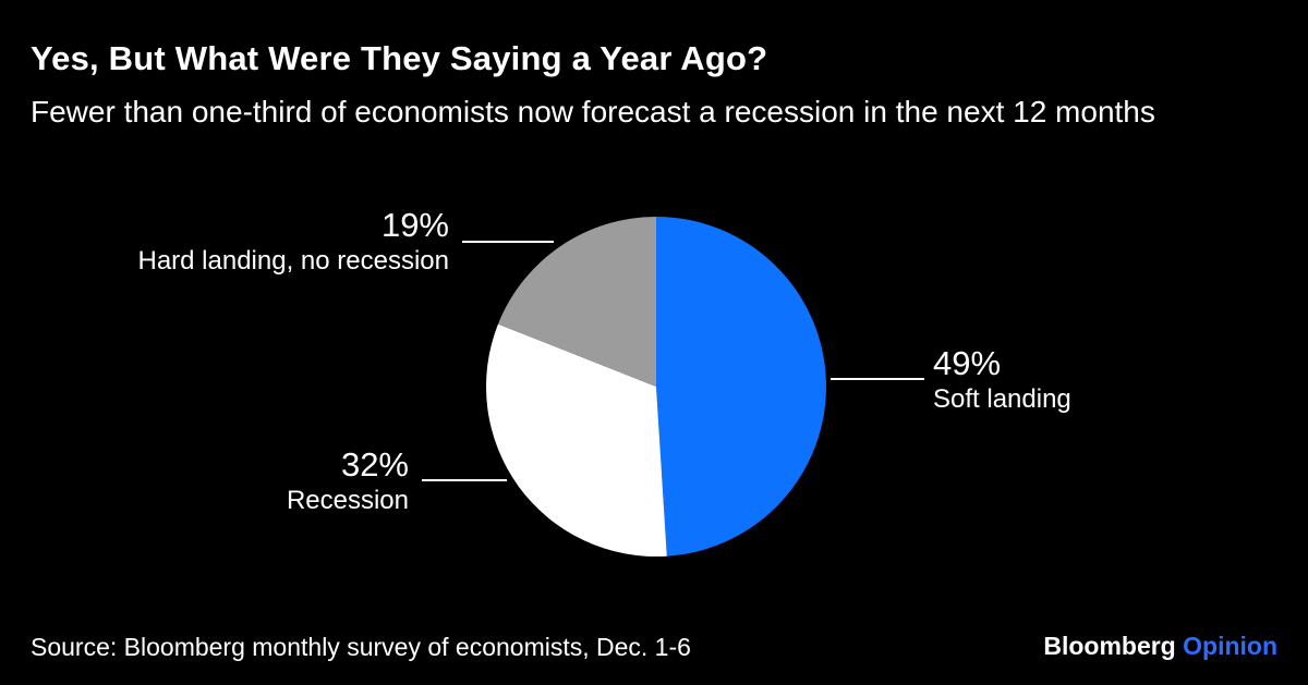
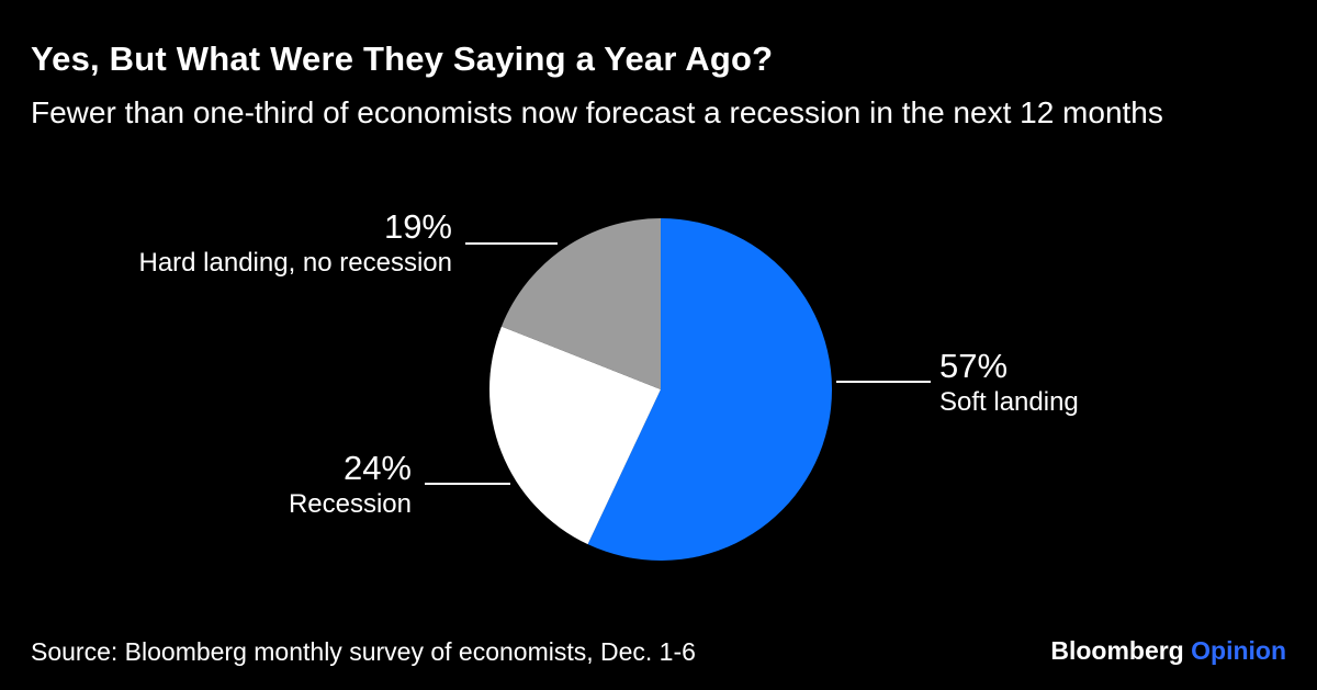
Soft landing: 49% -> 57%
Recession: 32% -> 24%
